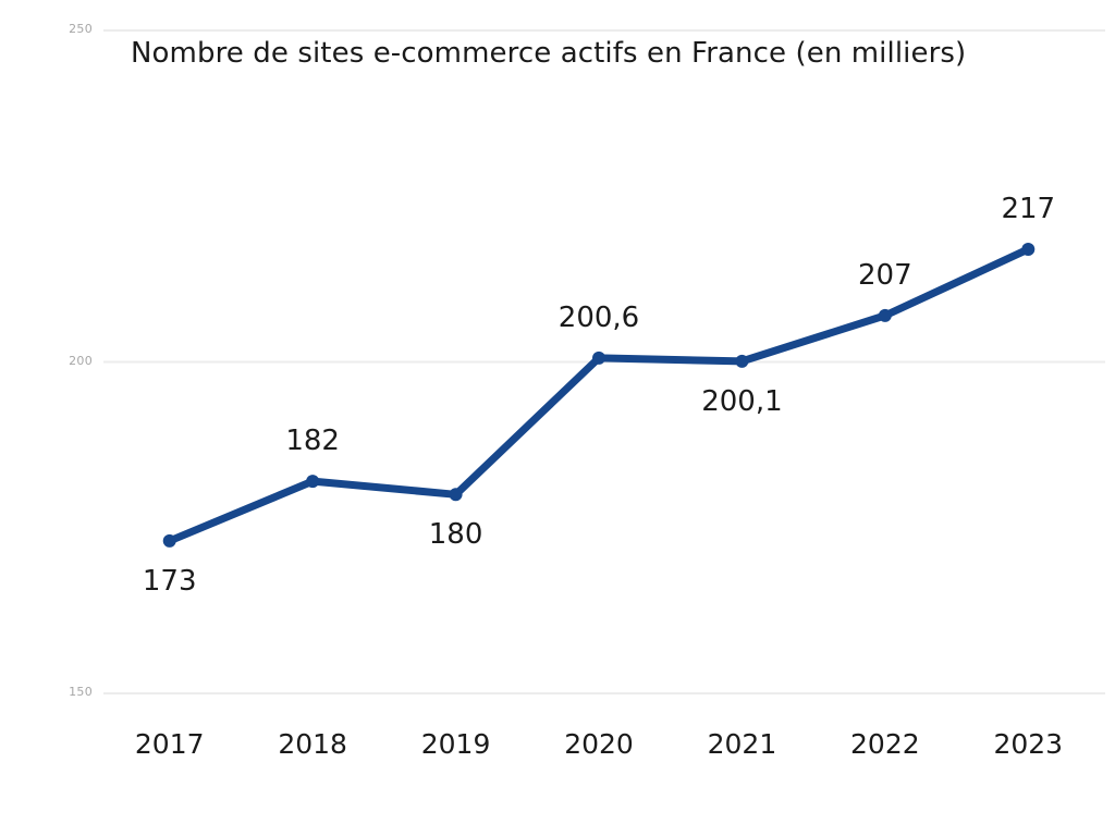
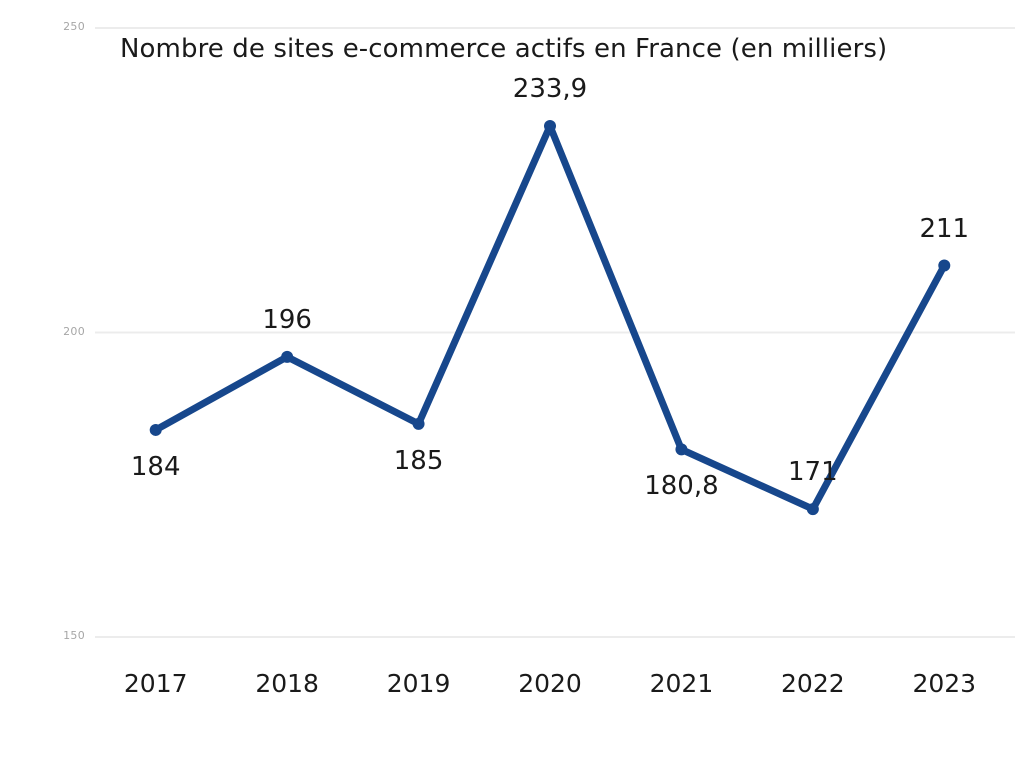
2017: 173 -> 184
2018: 182 -> 196
2019: 180 -> 185
2020: 200,6 -> 233,9
2021: 200,1 -> 180,8
2022: 207 -> 171
2023: 217 -> 211
